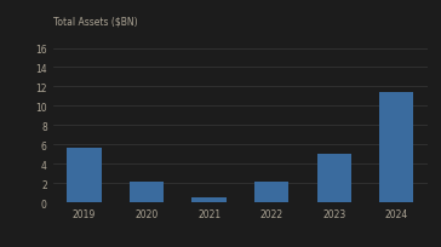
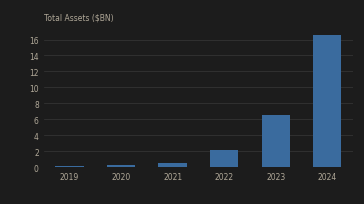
2019: 5.6 -> 0.1
2020: 2.2 -> 0.2
2023: 5.0 -> 6.5
2024: 11.4 -> 16.6
